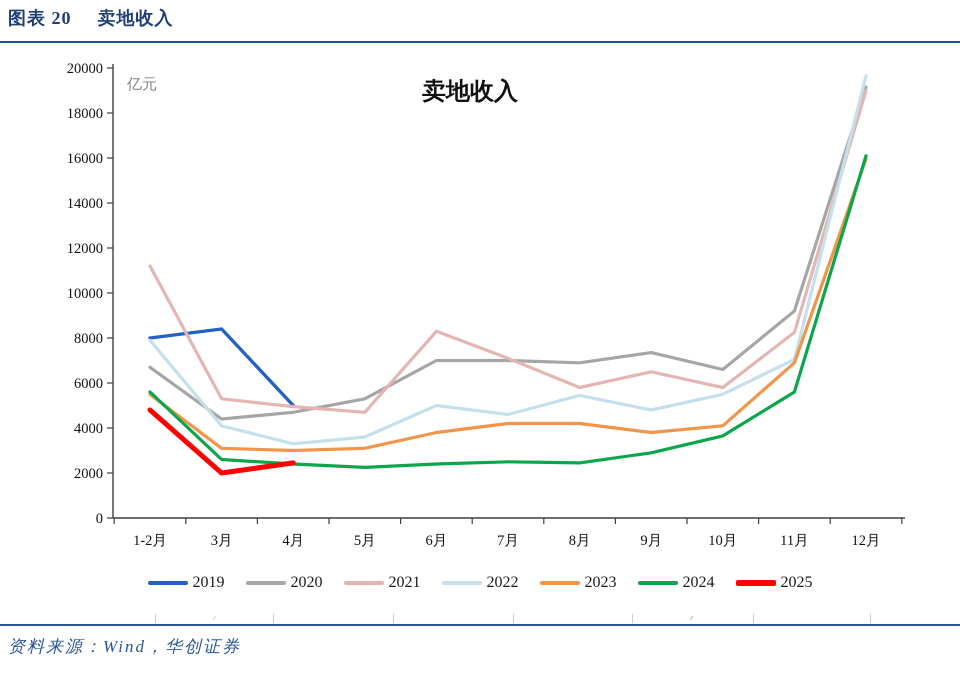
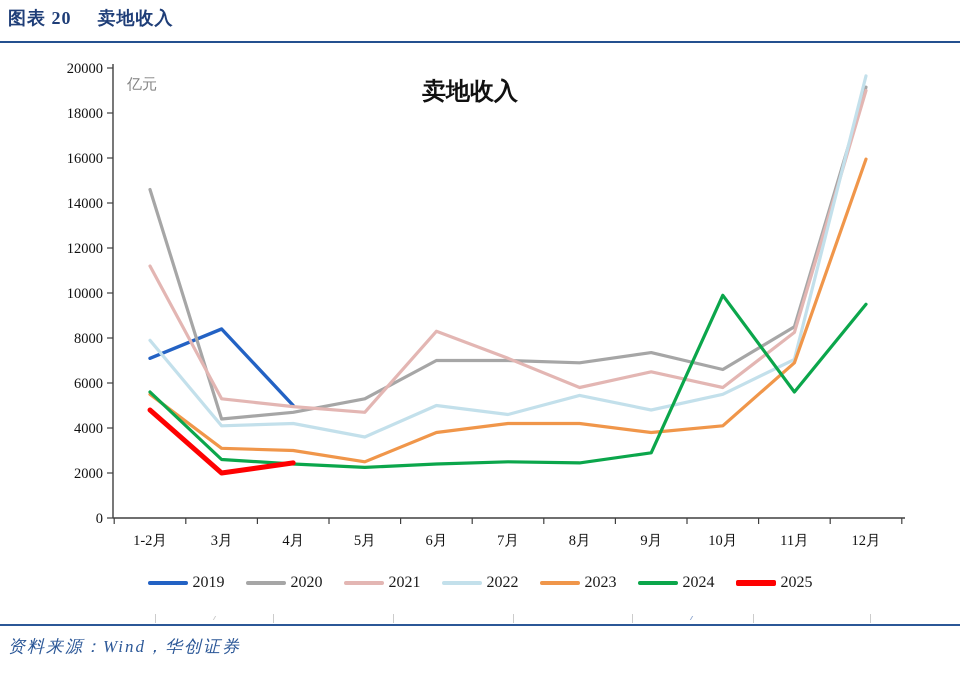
2019/1-2月: 8000 -> 7100
2020/1-2月: 6700 -> 14600
2022/4月: 3300 -> 4200
2023/5月: 3100 -> 2500
2024/10月: 3600 -> 9900
2020/11月: 9200 -> 8500
2024/12月: 16100 -> 9500
